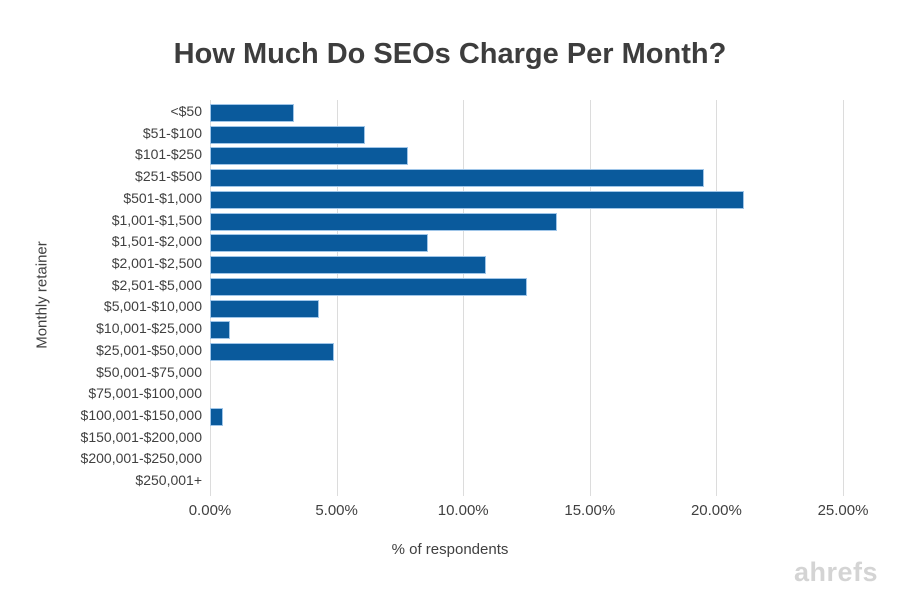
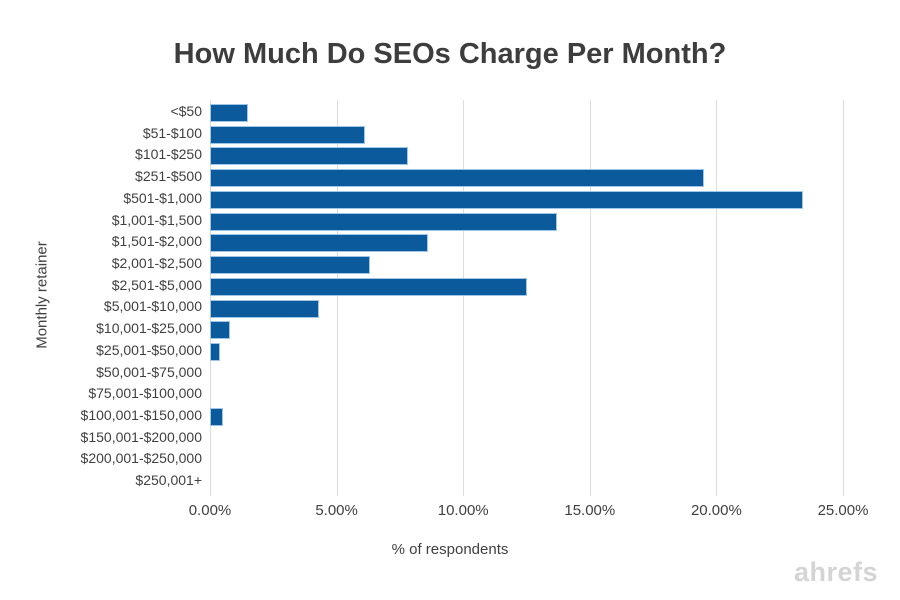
<$50: 3.3% -> 1.5%
$501-$1,000: 21.1% -> 23.4%
$2,001-$2,500: 10.9% -> 6.3%
$25,001-$50,000: 4.9% -> 0.4%
